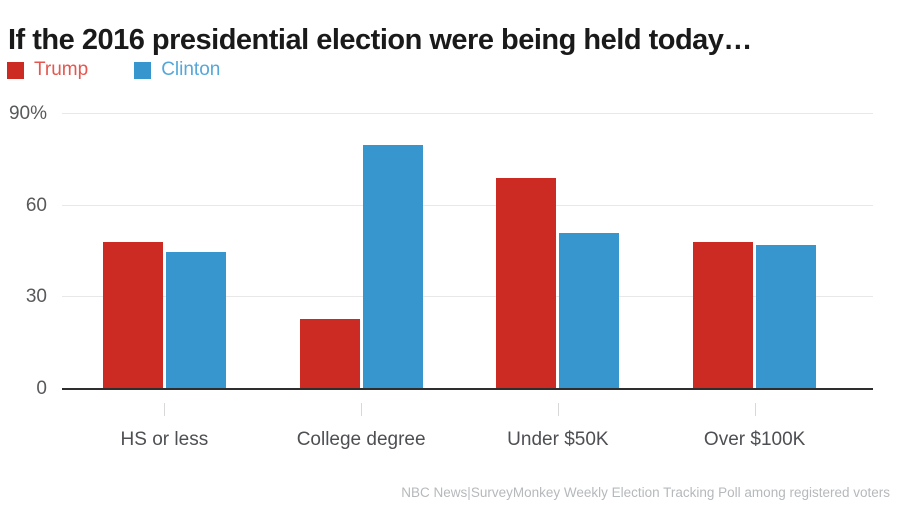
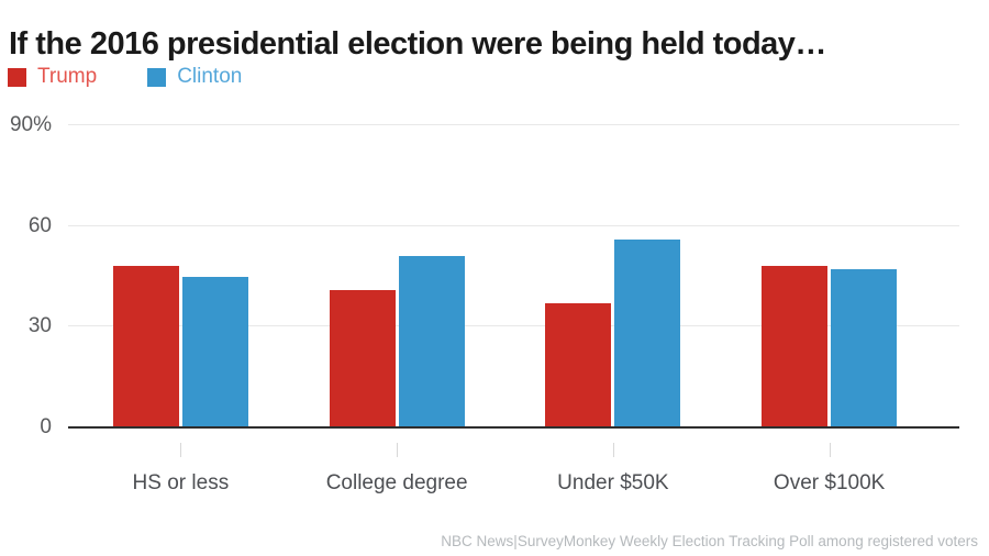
Trump/College degree: 23% -> 41%
Clinton/College degree: 80% -> 51%
Trump/Under $50K: 69% -> 37%
Clinton/Under $50K: 51% -> 56%
